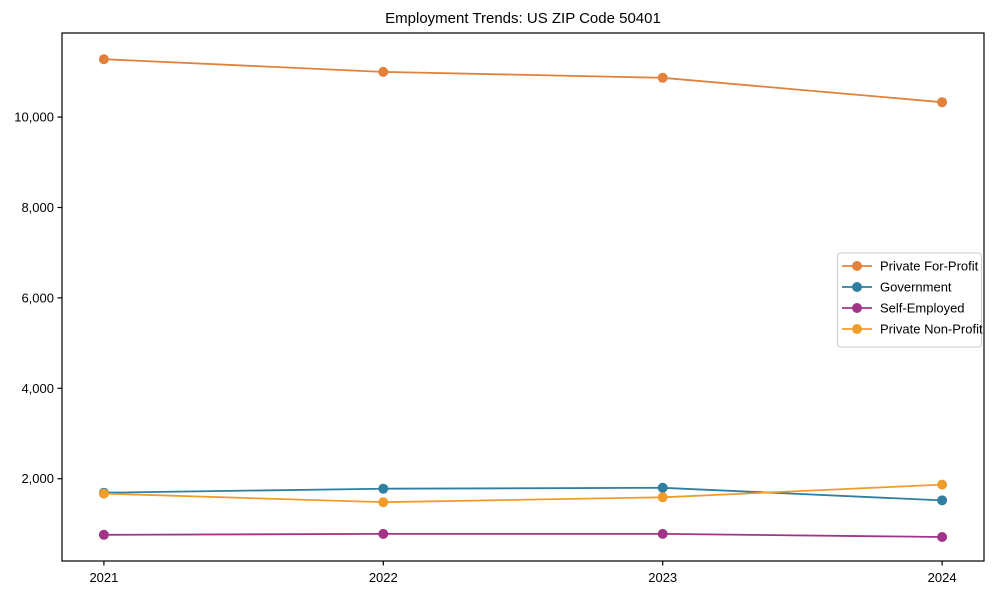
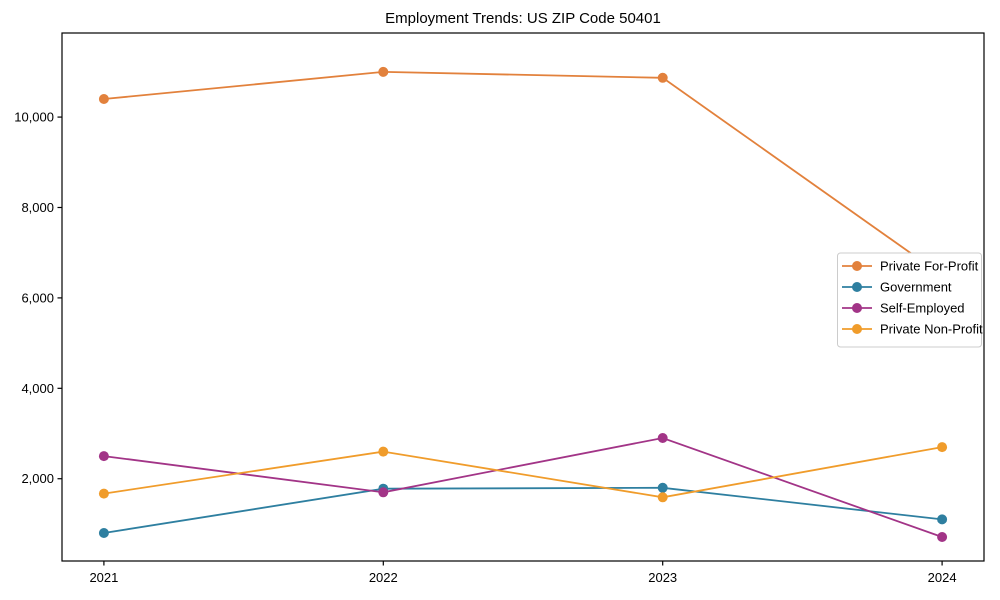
Private For-Profit/2021: 11300 -> 10400
Government/2021: 1700 -> 800
Self-Employed/2021: 800 -> 2500
Self-Employed/2022: 800 -> 1700
Private Non-Profit/2022: 1500 -> 2600
Self-Employed/2023: 800 -> 2900
Private For-Profit/2024: 10300 -> 6500
Government/2024: 1500 -> 1100
Private Non-Profit/2024: 1900 -> 2700
